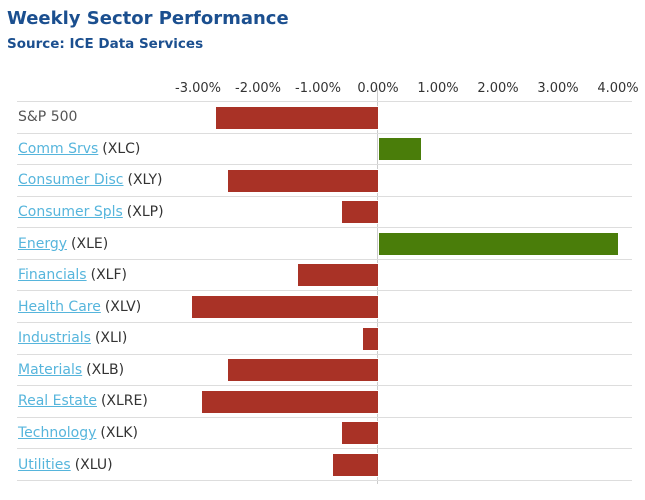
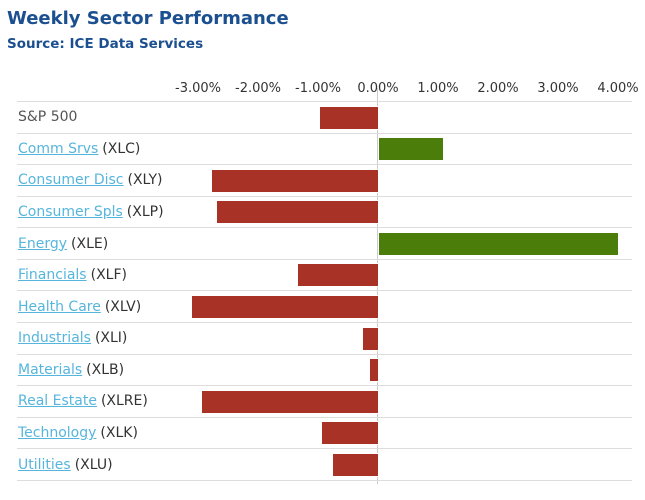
S&P 500: -2.7% -> -1.0%
Comm Srvs: 0.7% -> 1.1%
Consumer Disc: -2.5% -> -2.8%
Consumer Spls: -0.6% -> -2.7%
Materials: -2.5% -> -0.1%
Technology: -0.6% -> -0.9%
